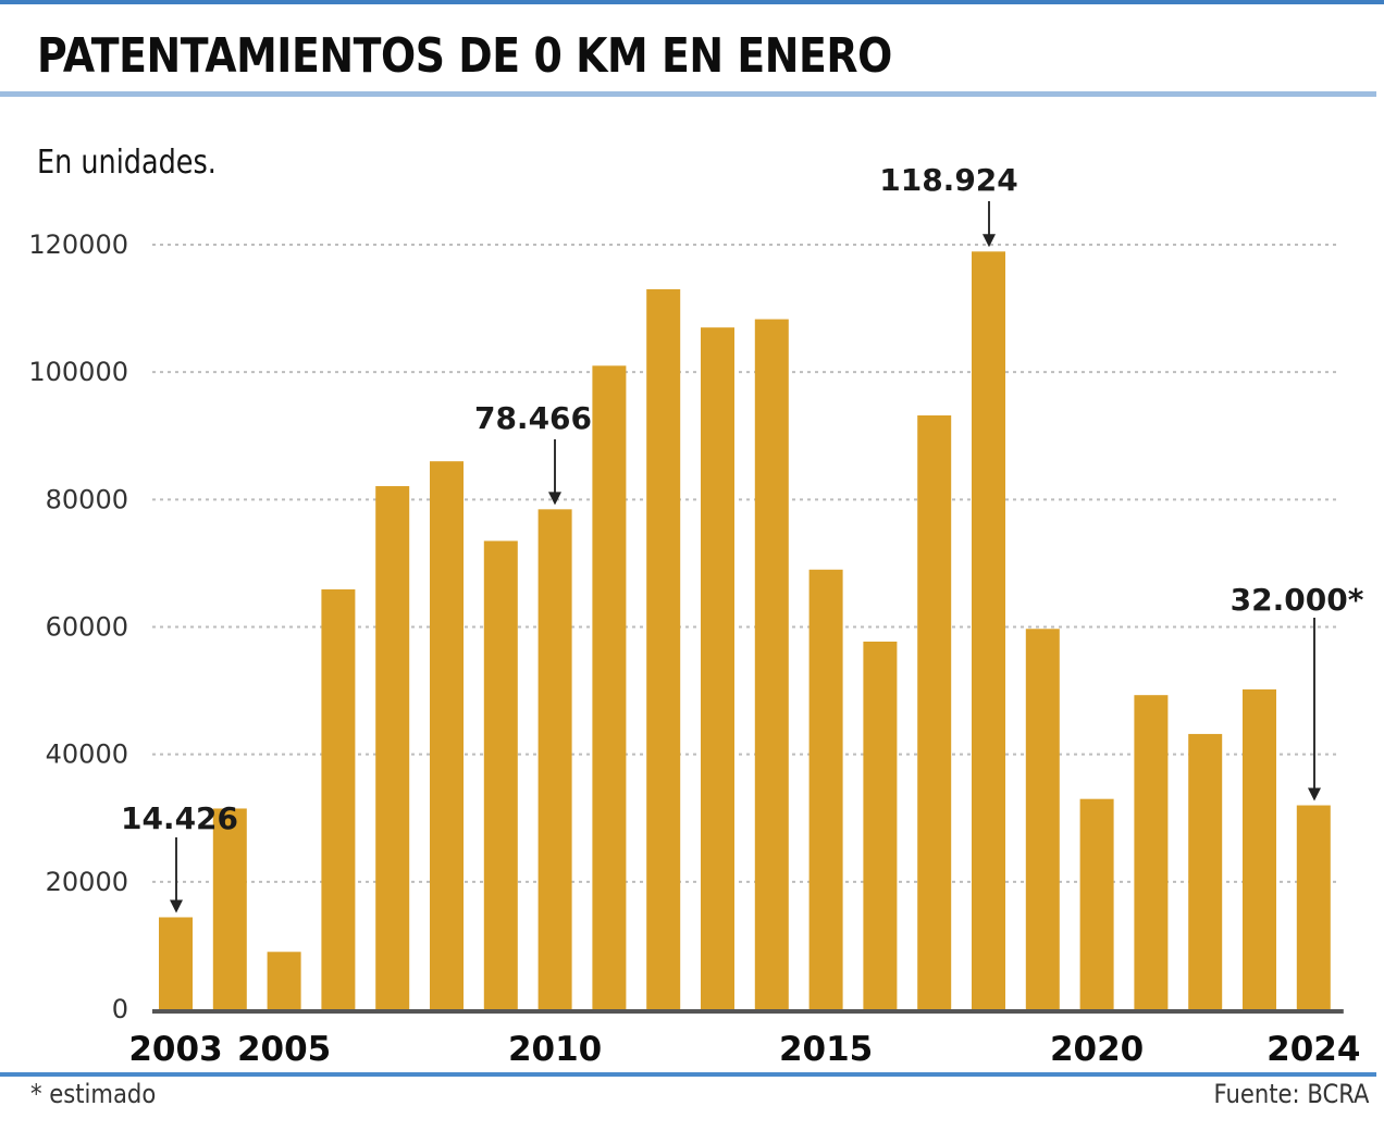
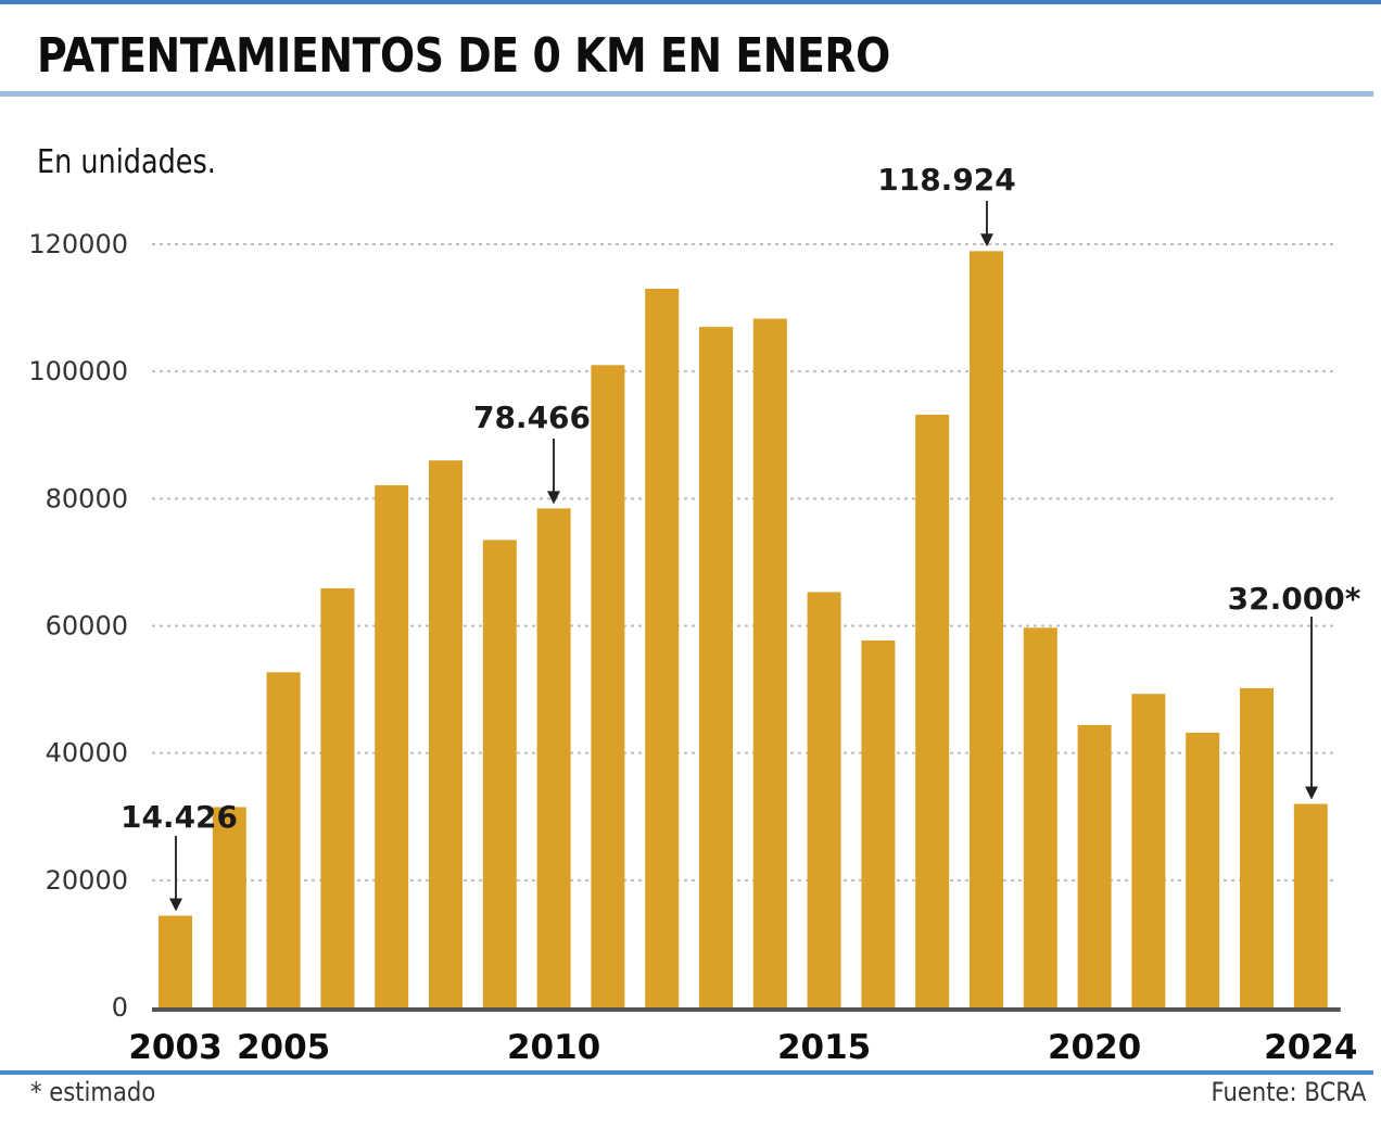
2005: 9000 -> 53000
2015: 69000 -> 65000
2020: 33000 -> 44000
